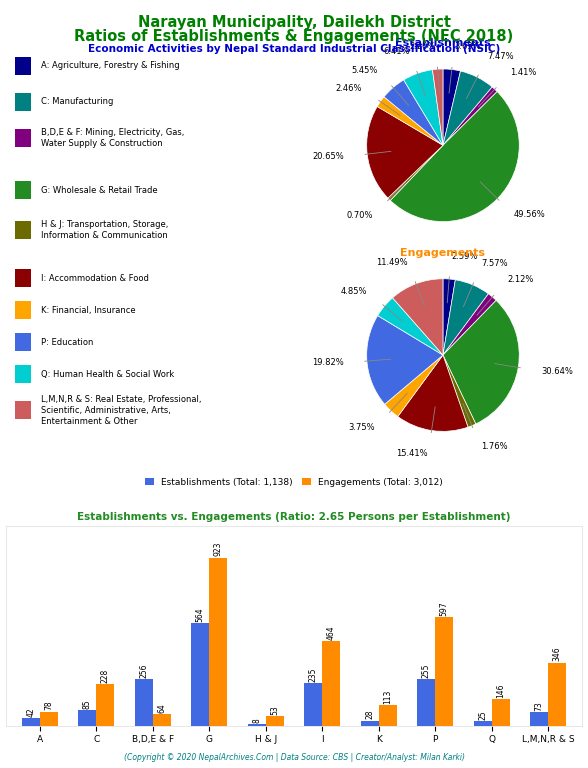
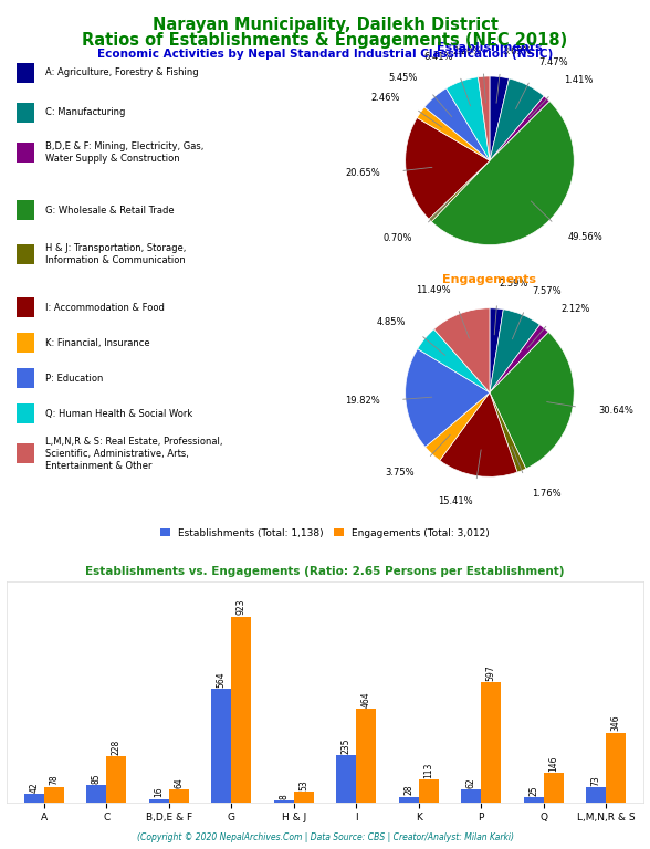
Establishments (Total: 1,138)/B,D,E & F: 256 -> 16
Establishments (Total: 1,138)/P: 255 -> 62
